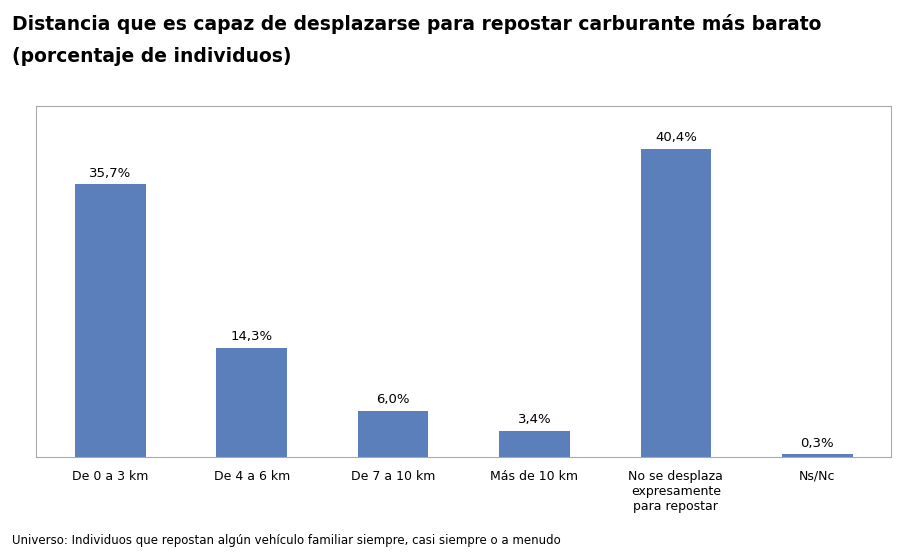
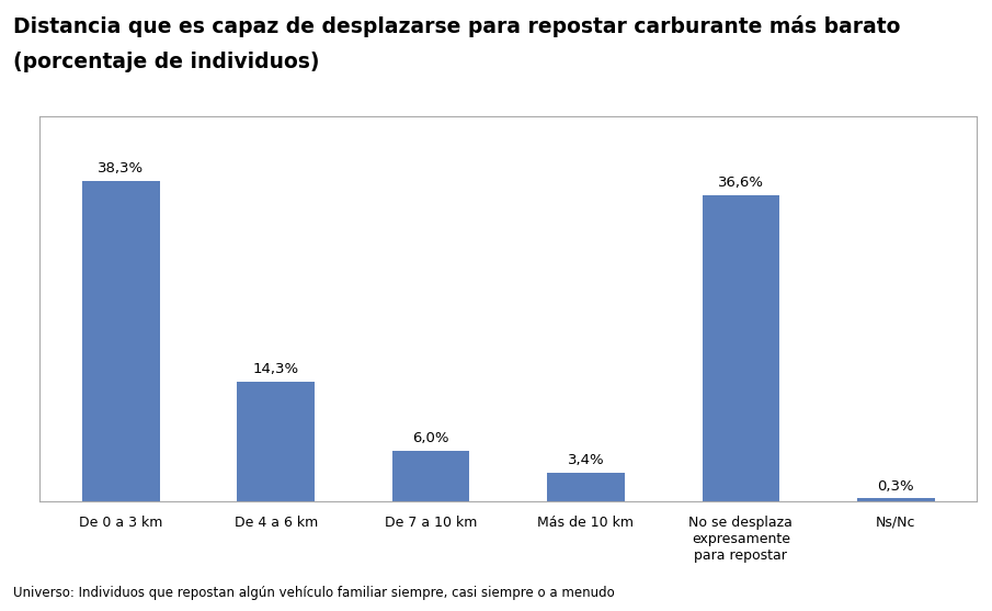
De 0 a 3 km: 35,7% -> 38,3%
No se desplaza expresamente para repostar: 40,4% -> 36,6%
